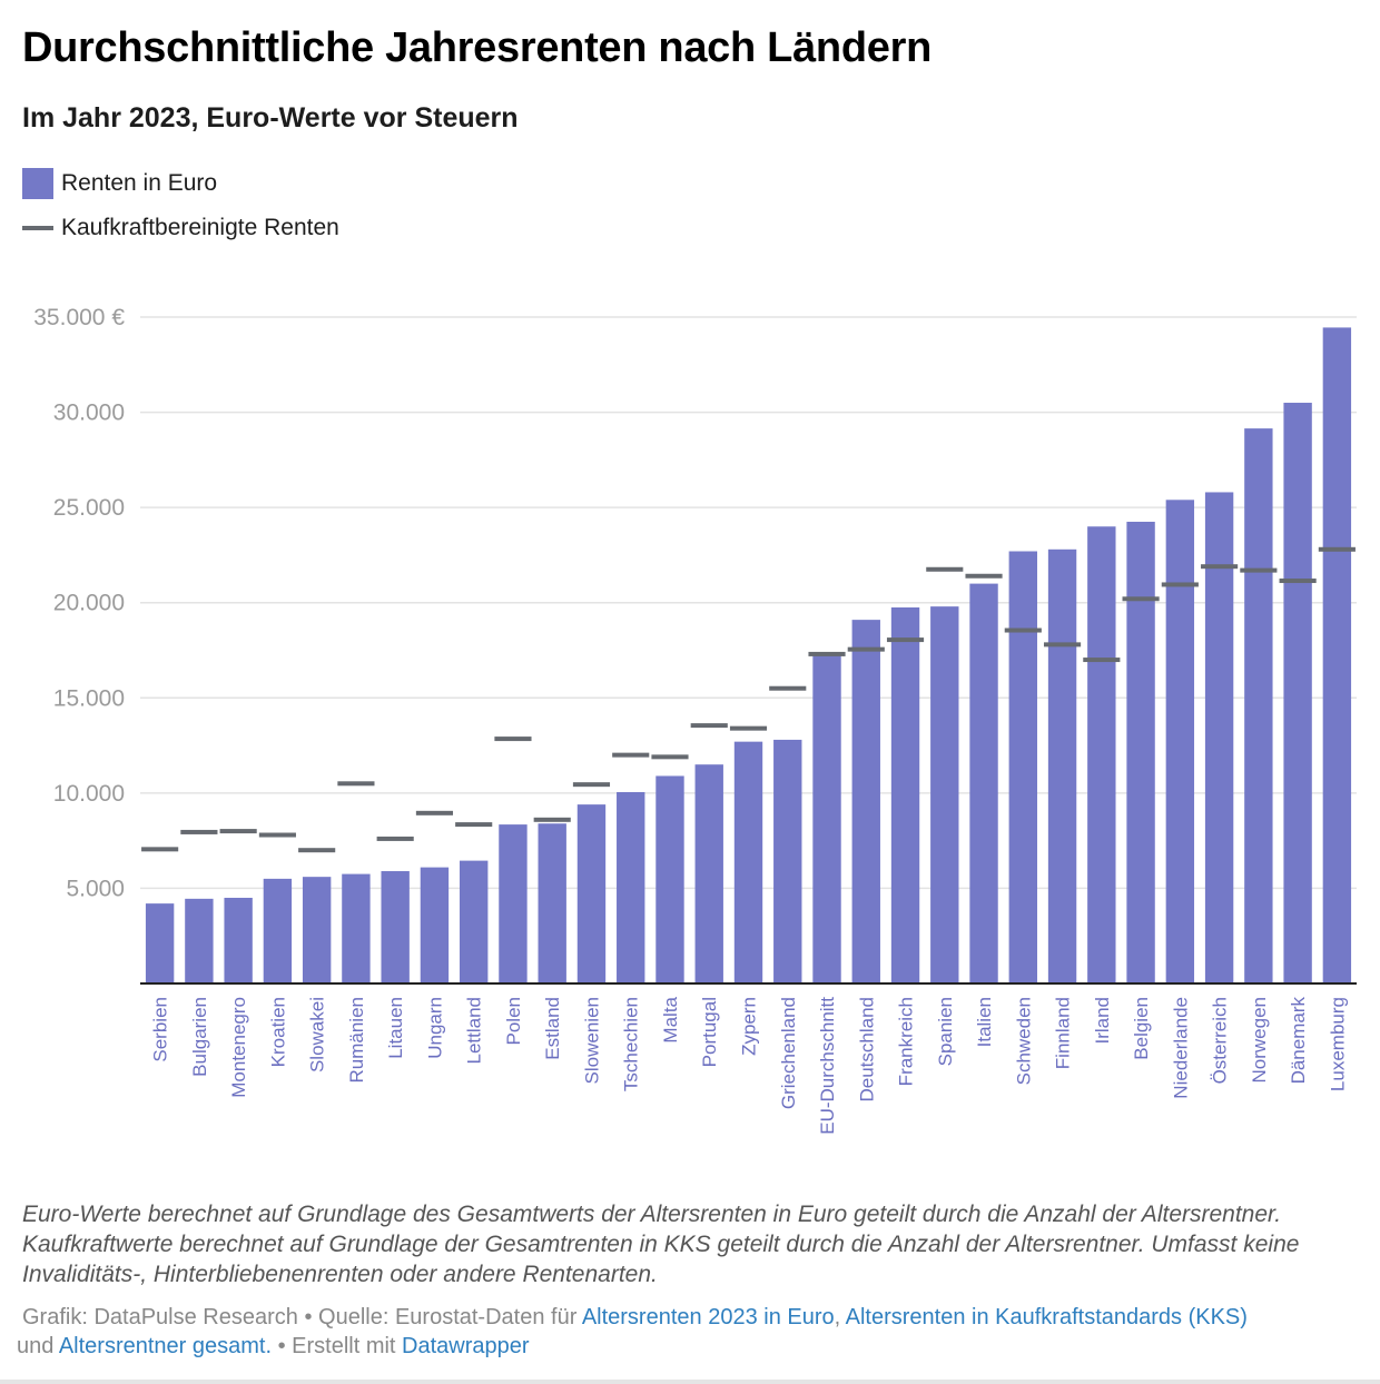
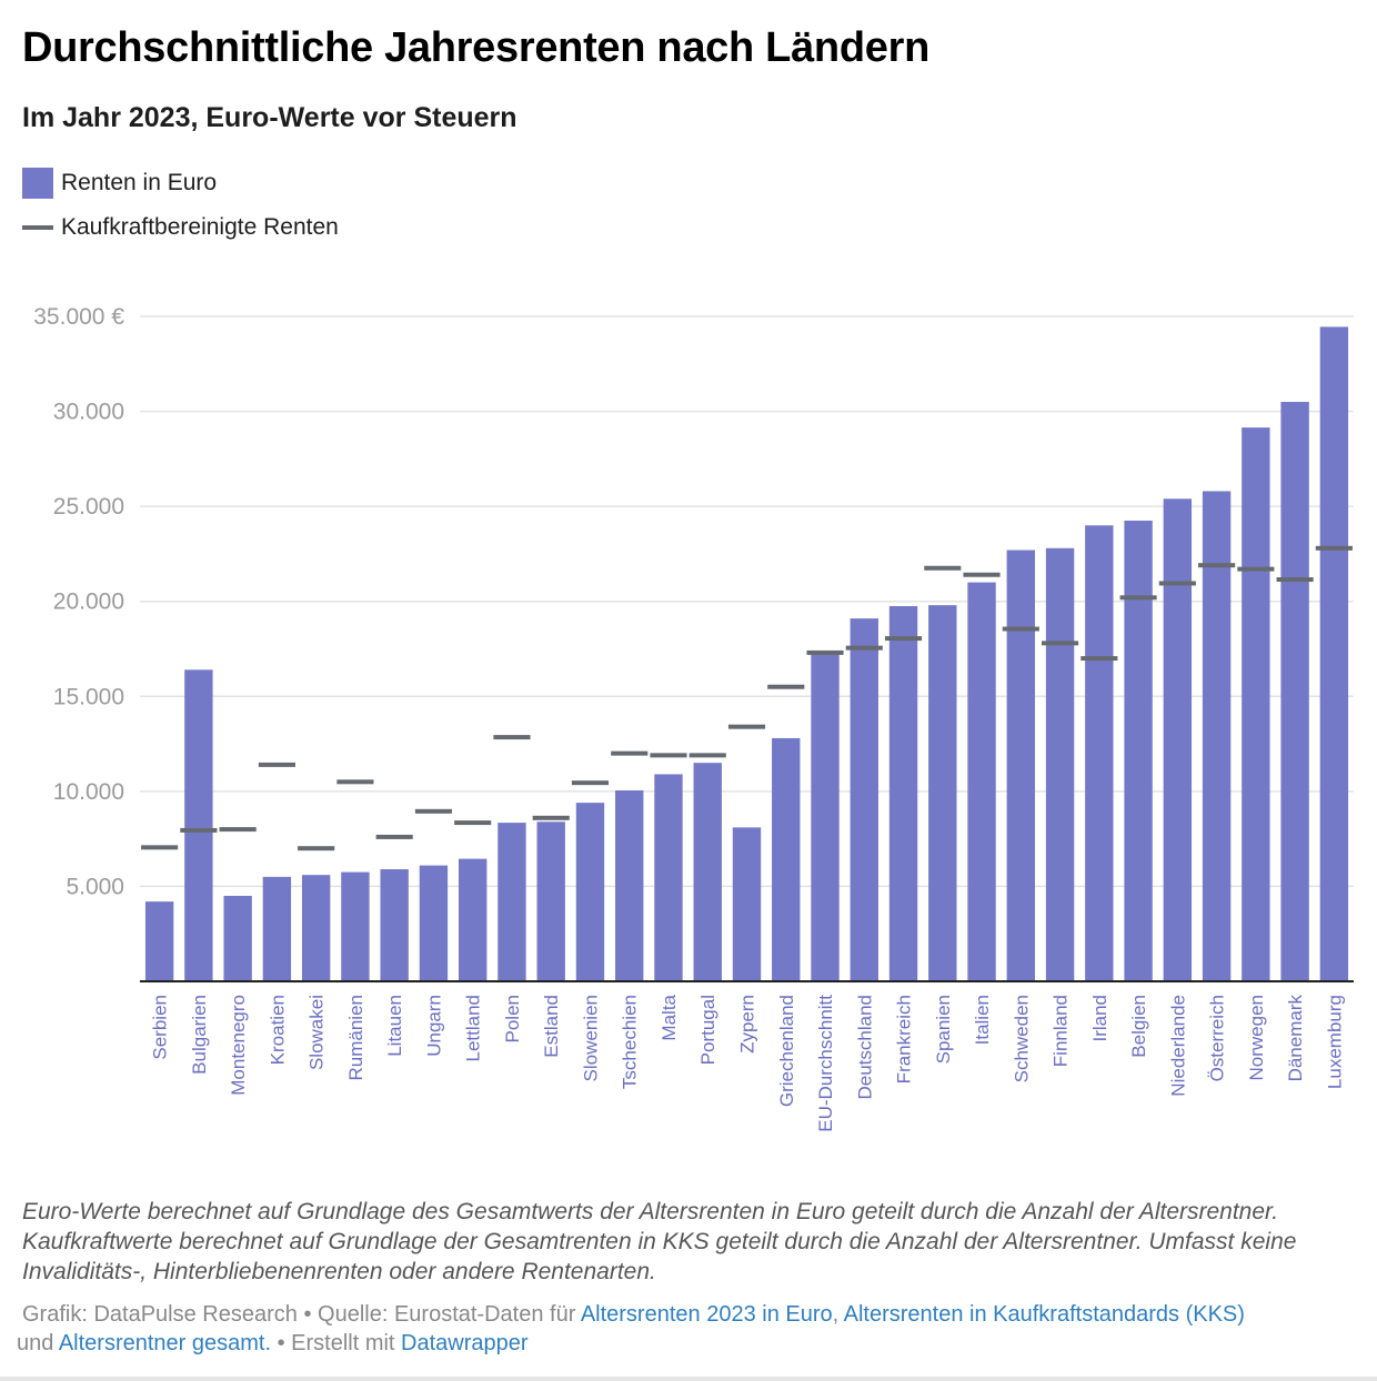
Renten in Euro/Bulgarien: 4400 -> 16400
Kaufkraftbereinigte Renten/Kroatien: 7800 -> 11400
Kaufkraftbereinigte Renten/Portugal: 13600 -> 11900
Renten in Euro/Zypern: 12700 -> 8100
